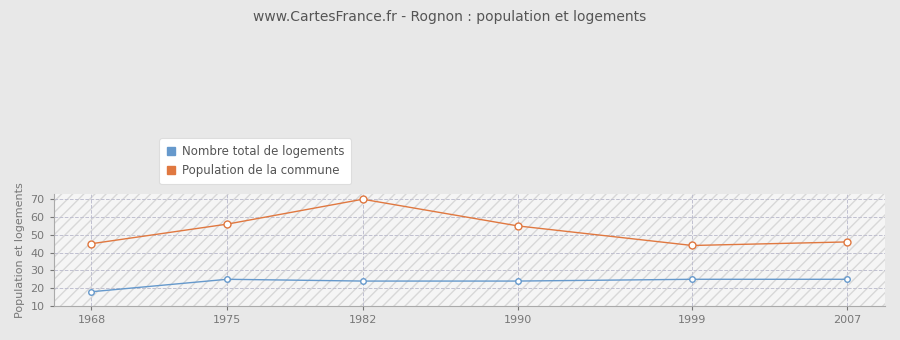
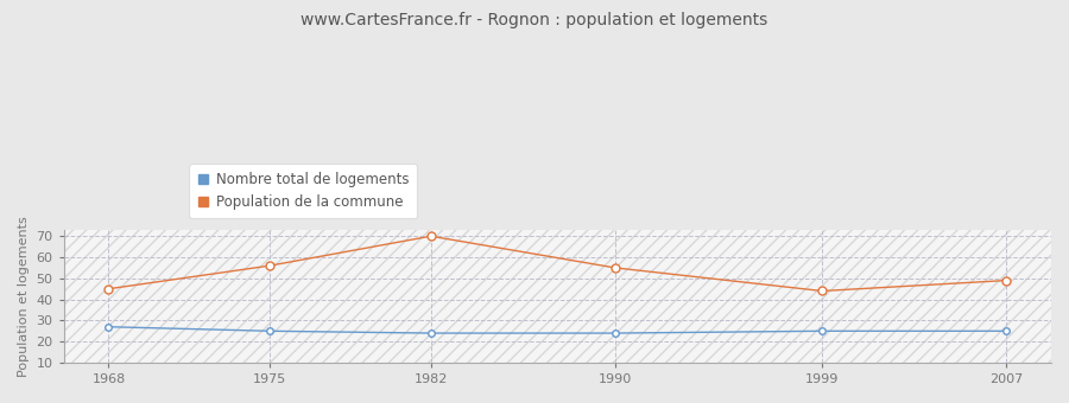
Nombre total de logements/1968: 18 -> 27
Population de la commune/2007: 46 -> 49
